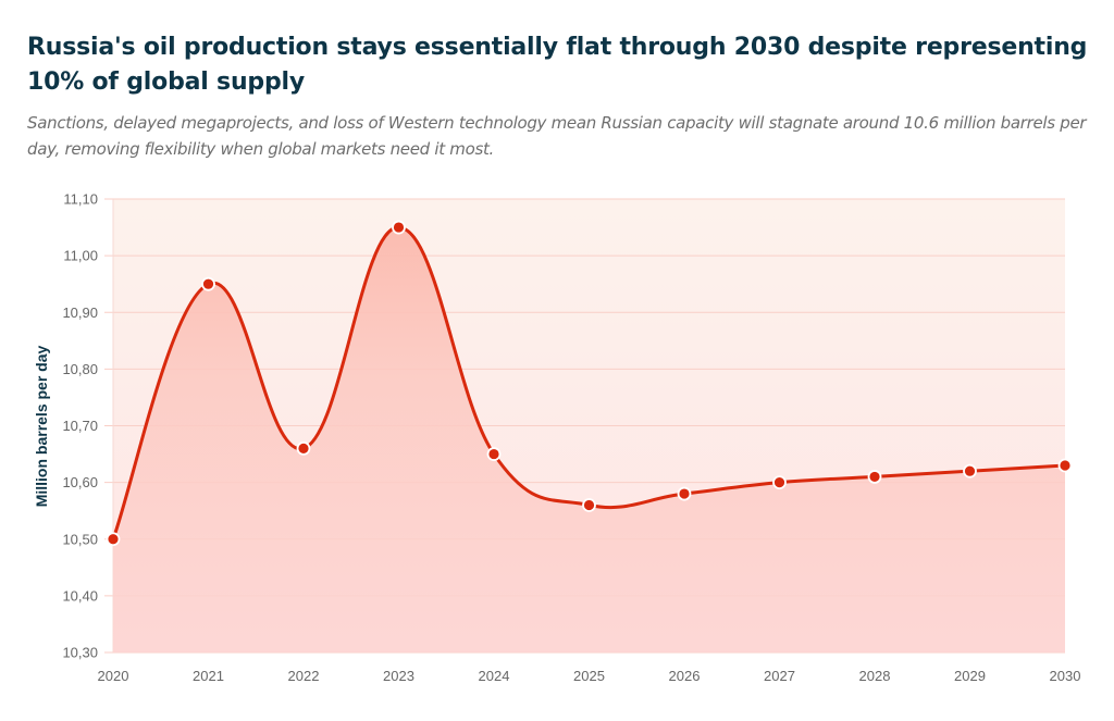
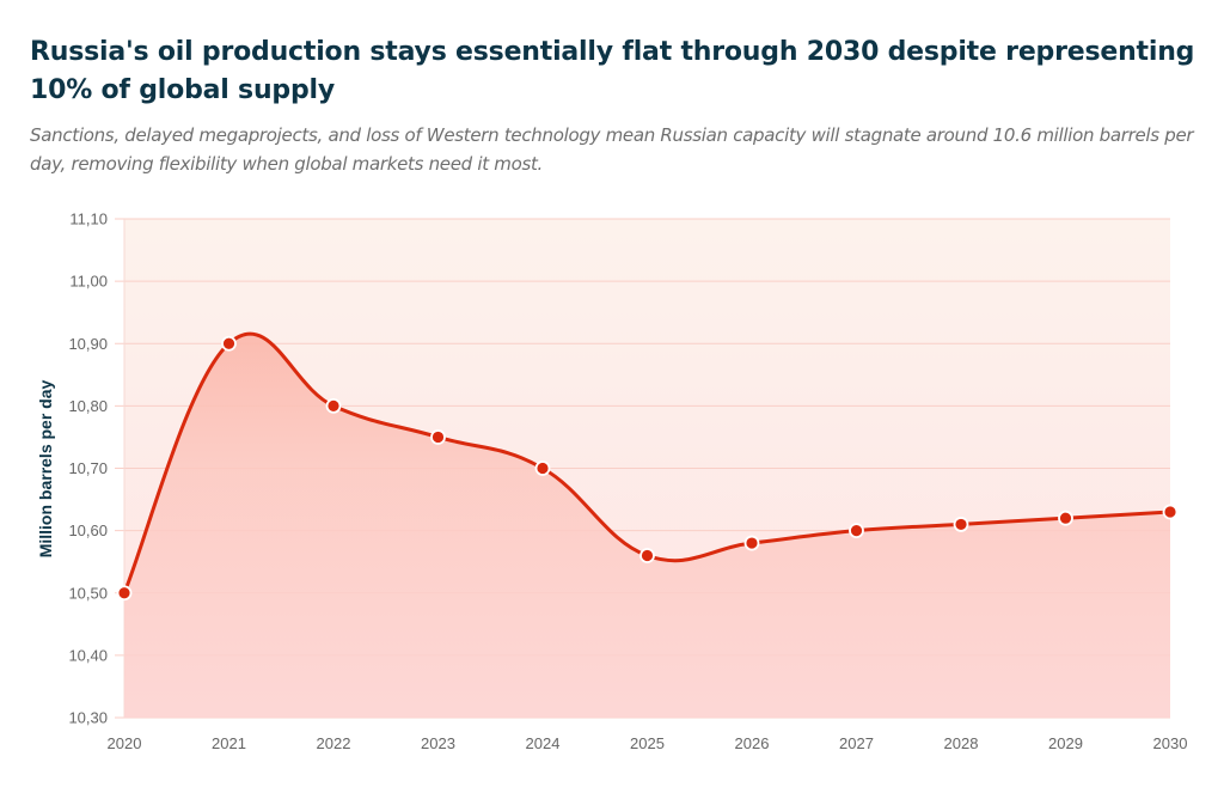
2021: 10,95 -> 10,90
2022: 10,66 -> 10,80
2023: 11,05 -> 10,75
2024: 10,65 -> 10,70
